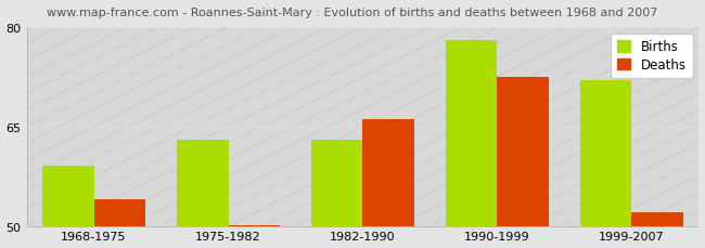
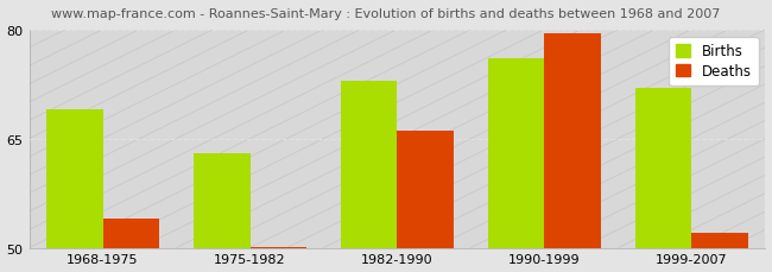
Births/1968-1975: 59 -> 69
Births/1982-1990: 63 -> 73
Births/1990-1999: 78 -> 76
Deaths/1990-1999: 72.4 -> 79.5
